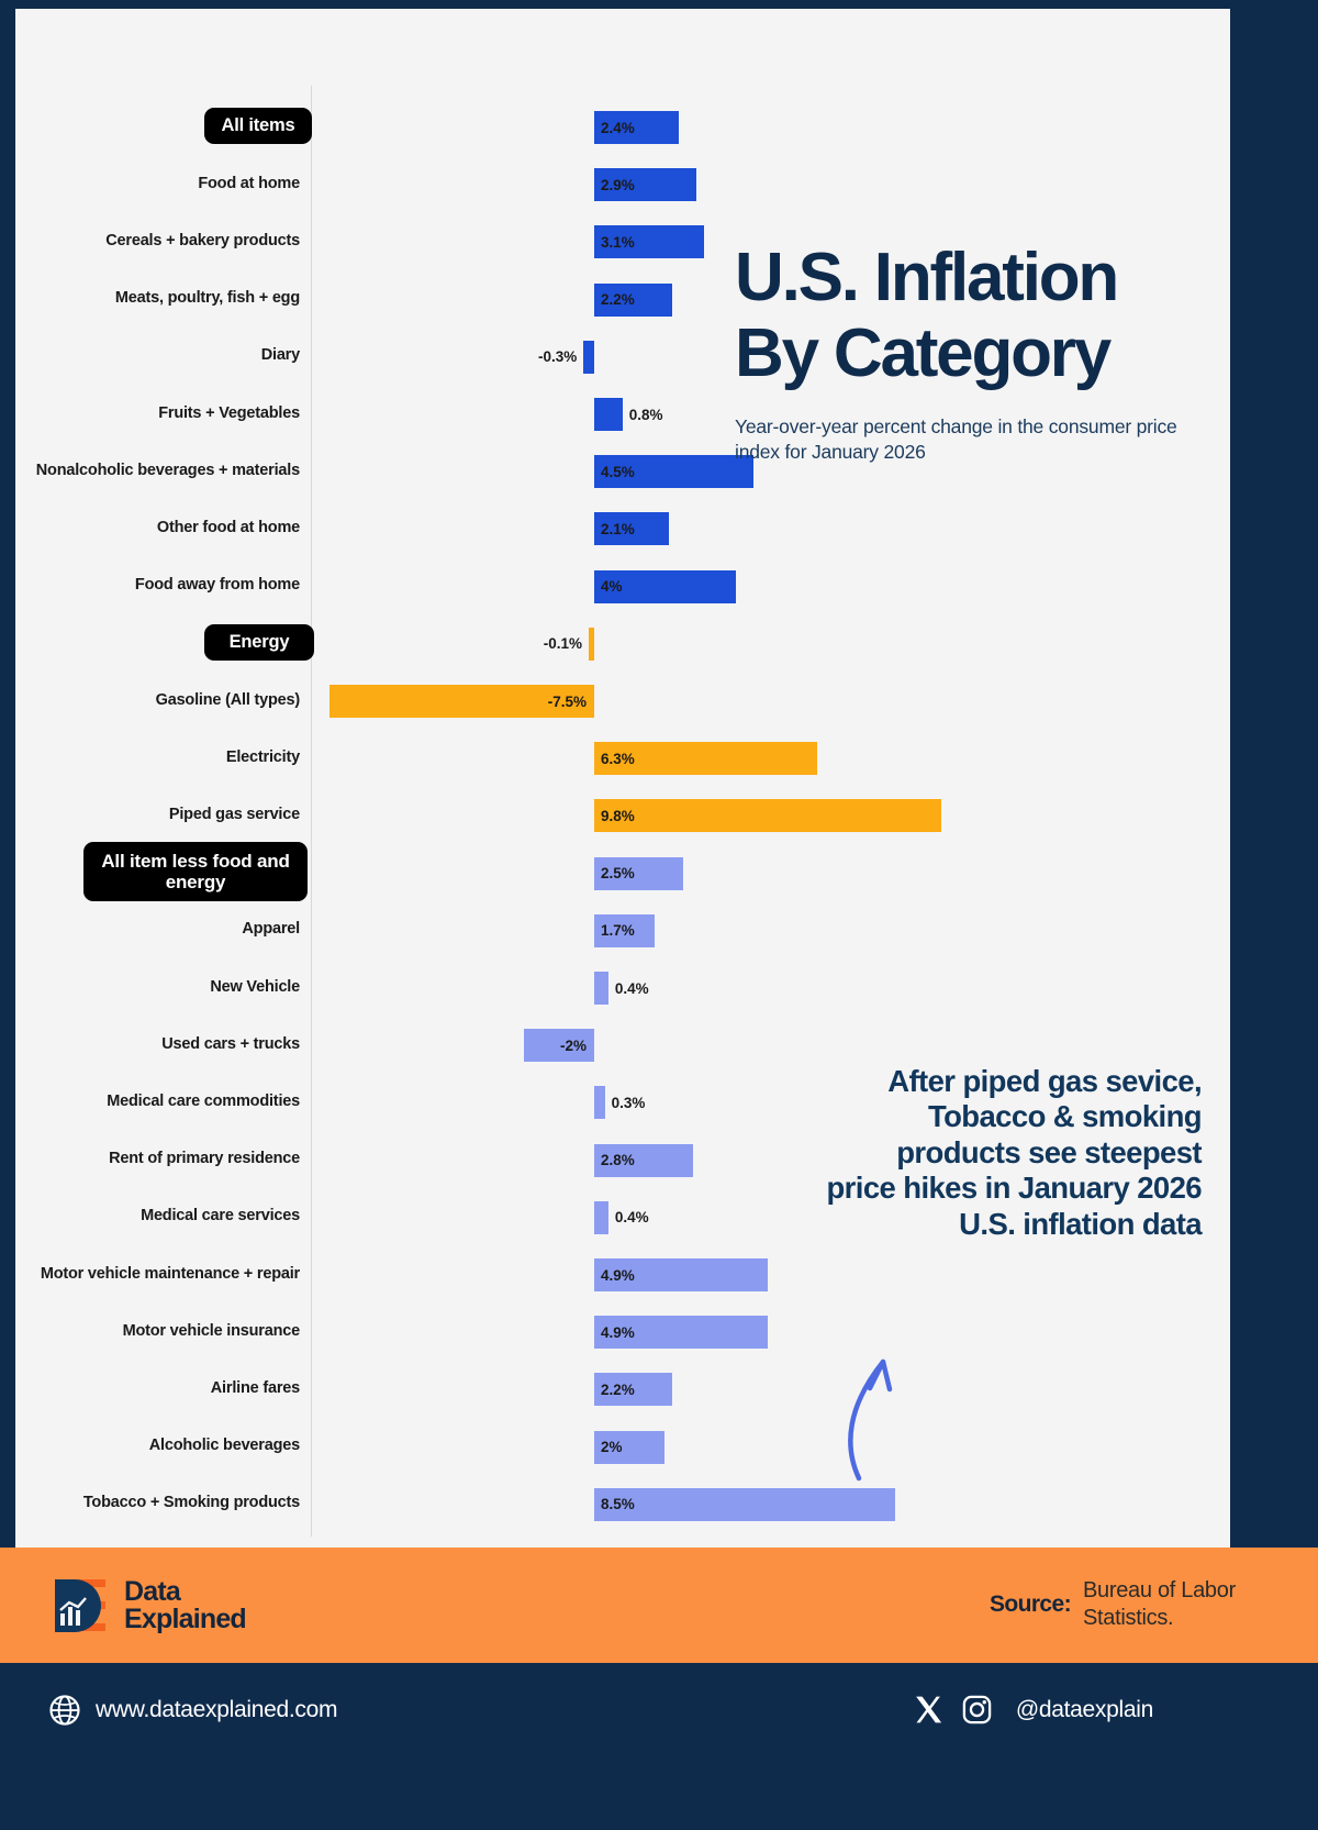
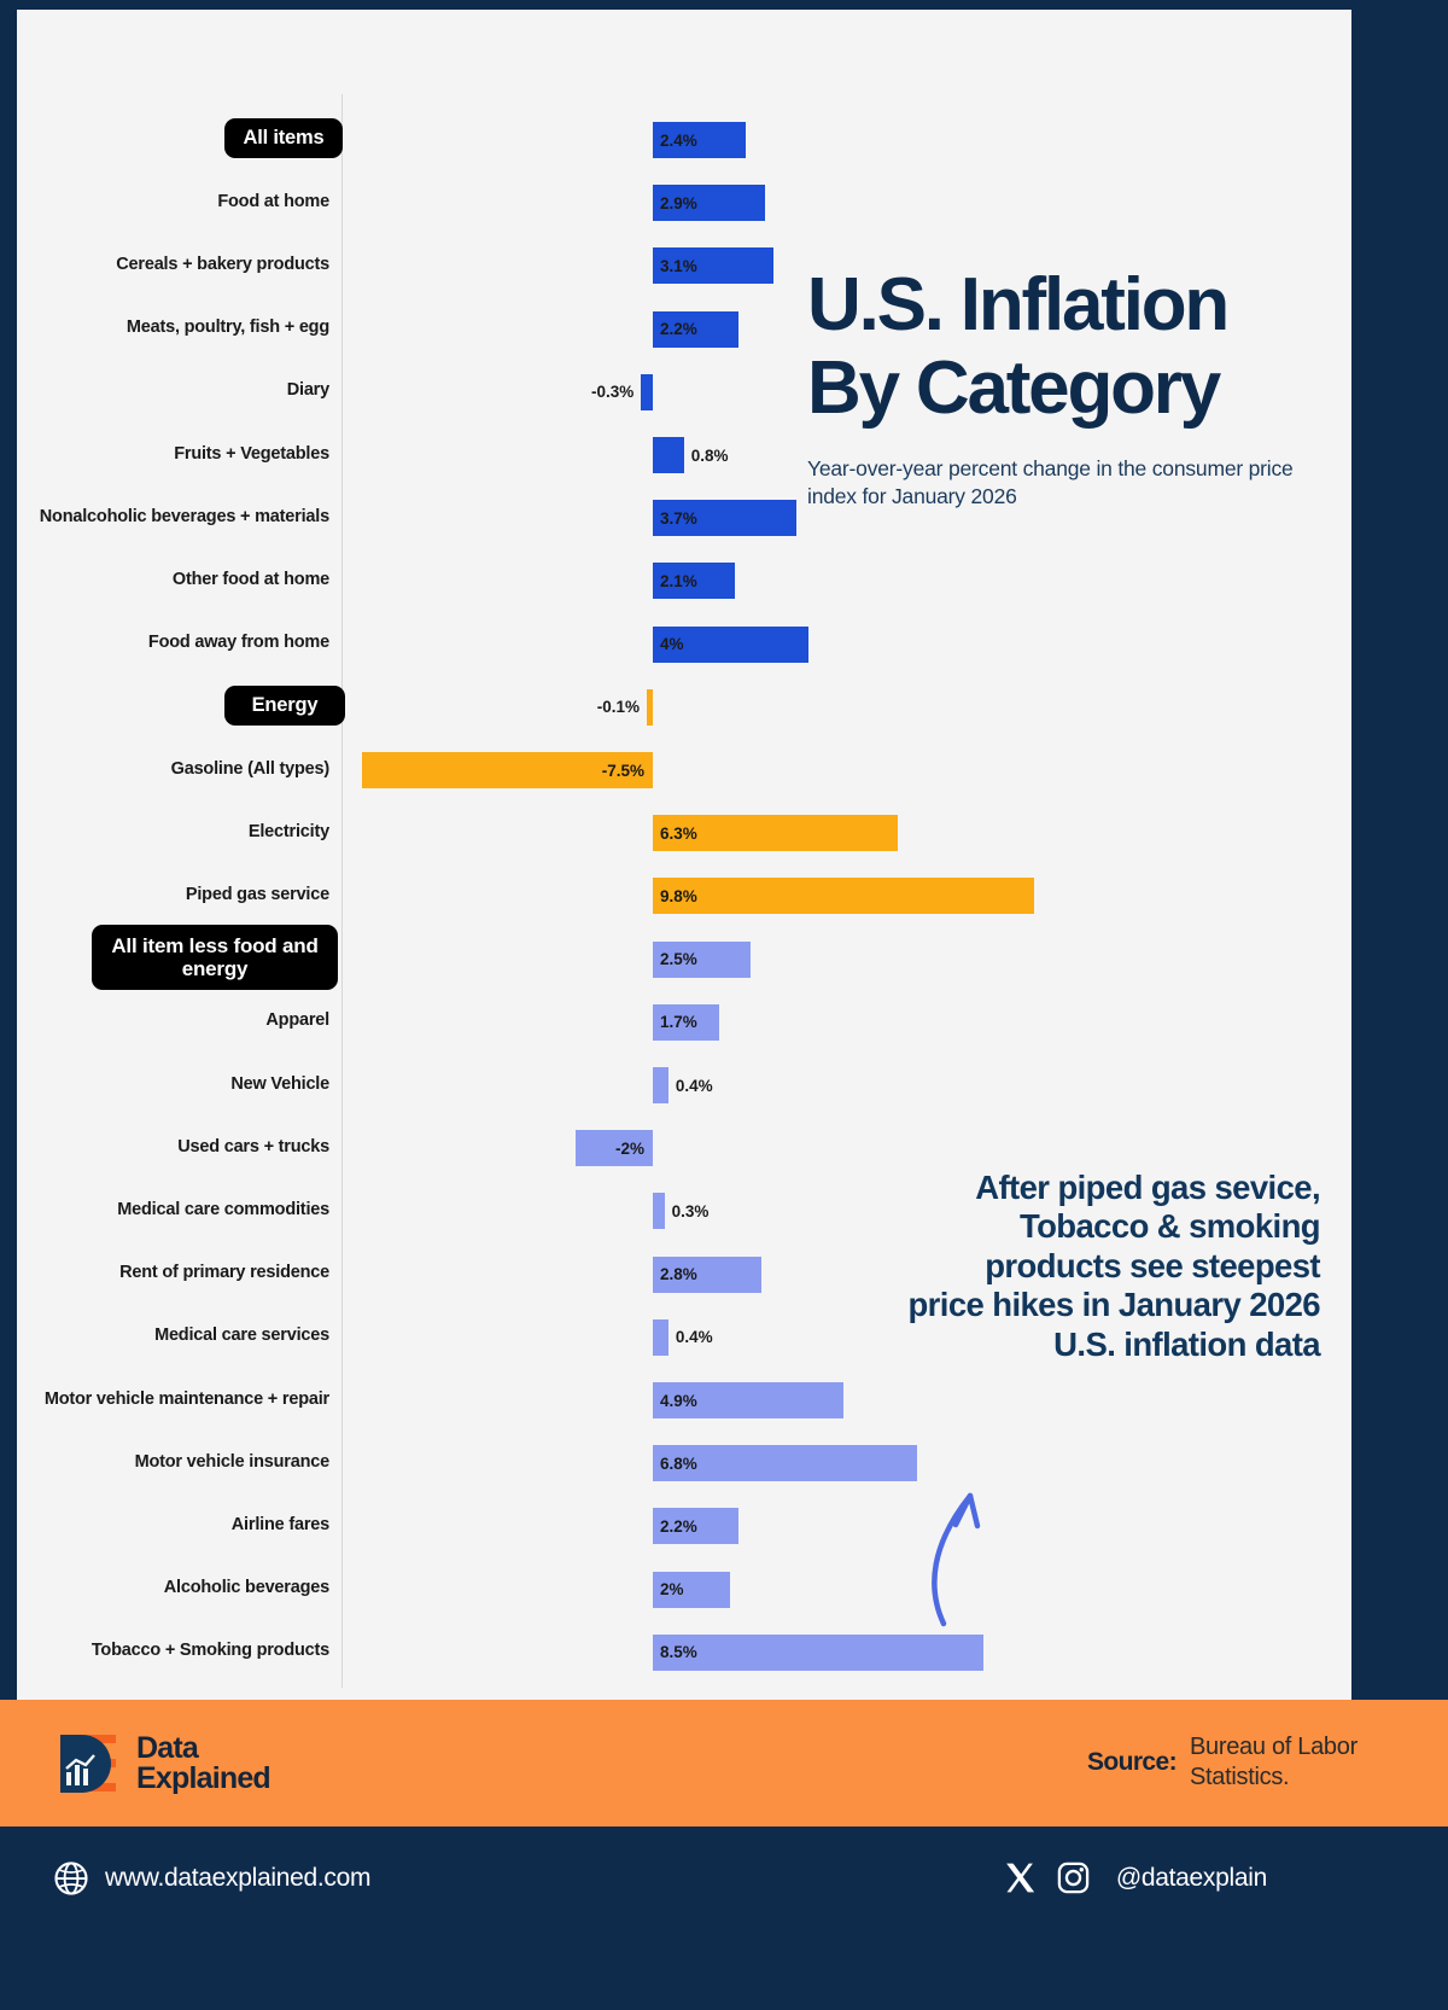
Nonalcoholic beverages + materials: 4.5% -> 3.7%
Motor vehicle insurance: 4.9% -> 6.8%
